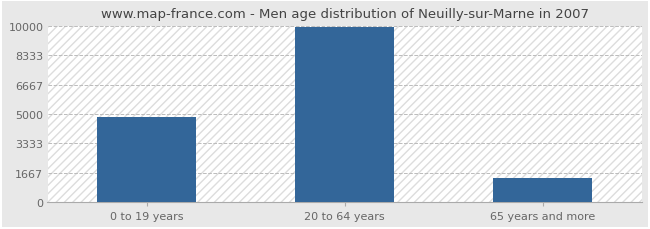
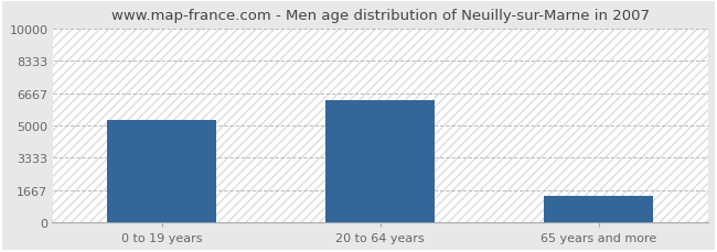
0 to 19 years: 4800 -> 5300
20 to 64 years: 10000 -> 6300
